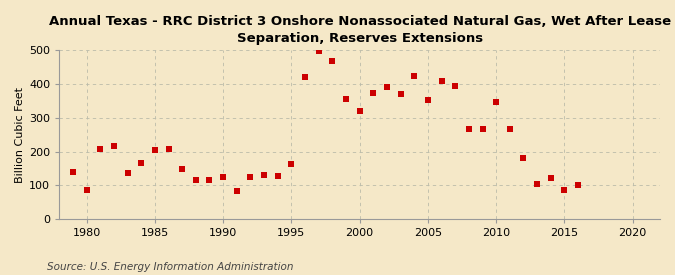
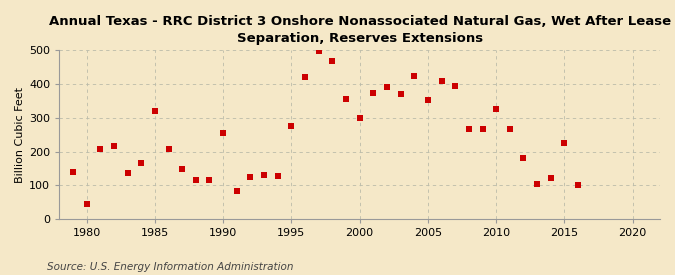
1980: 85 -> 45
1985: 205 -> 320
1990: 125 -> 255
1995: 163 -> 275
2000: 320 -> 300
2010: 348 -> 325
2015: 85 -> 225
